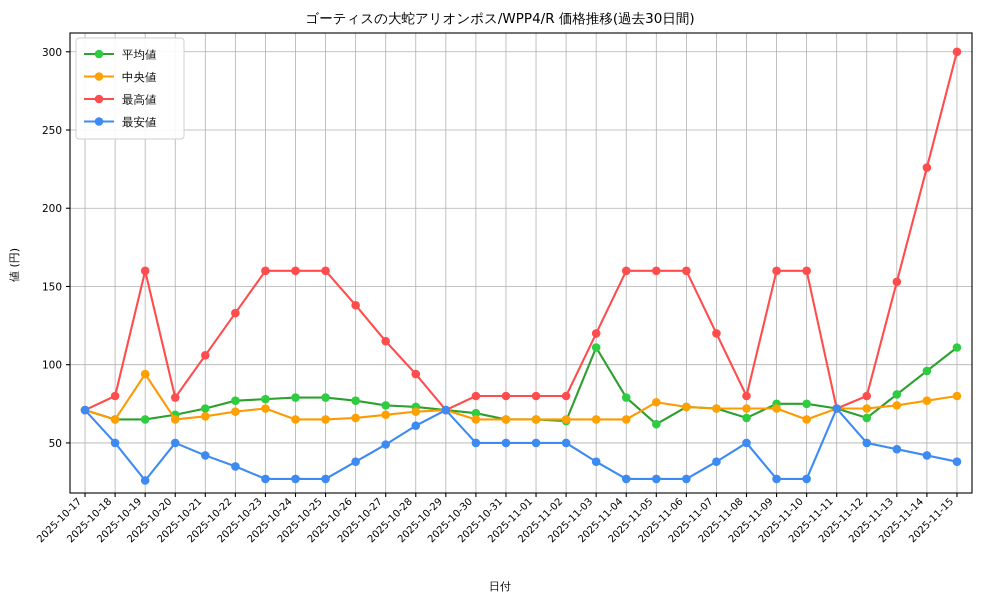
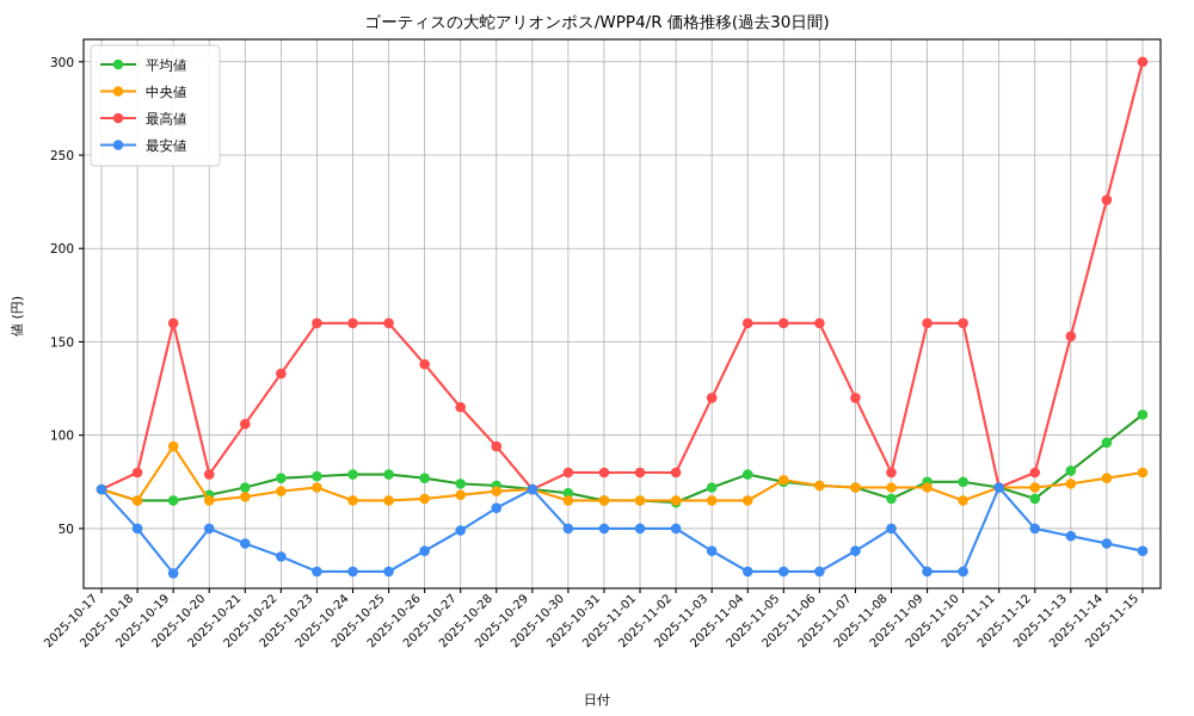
平均値/2025-11-03: 111 -> 72
平均値/2025-11-05: 62 -> 75
